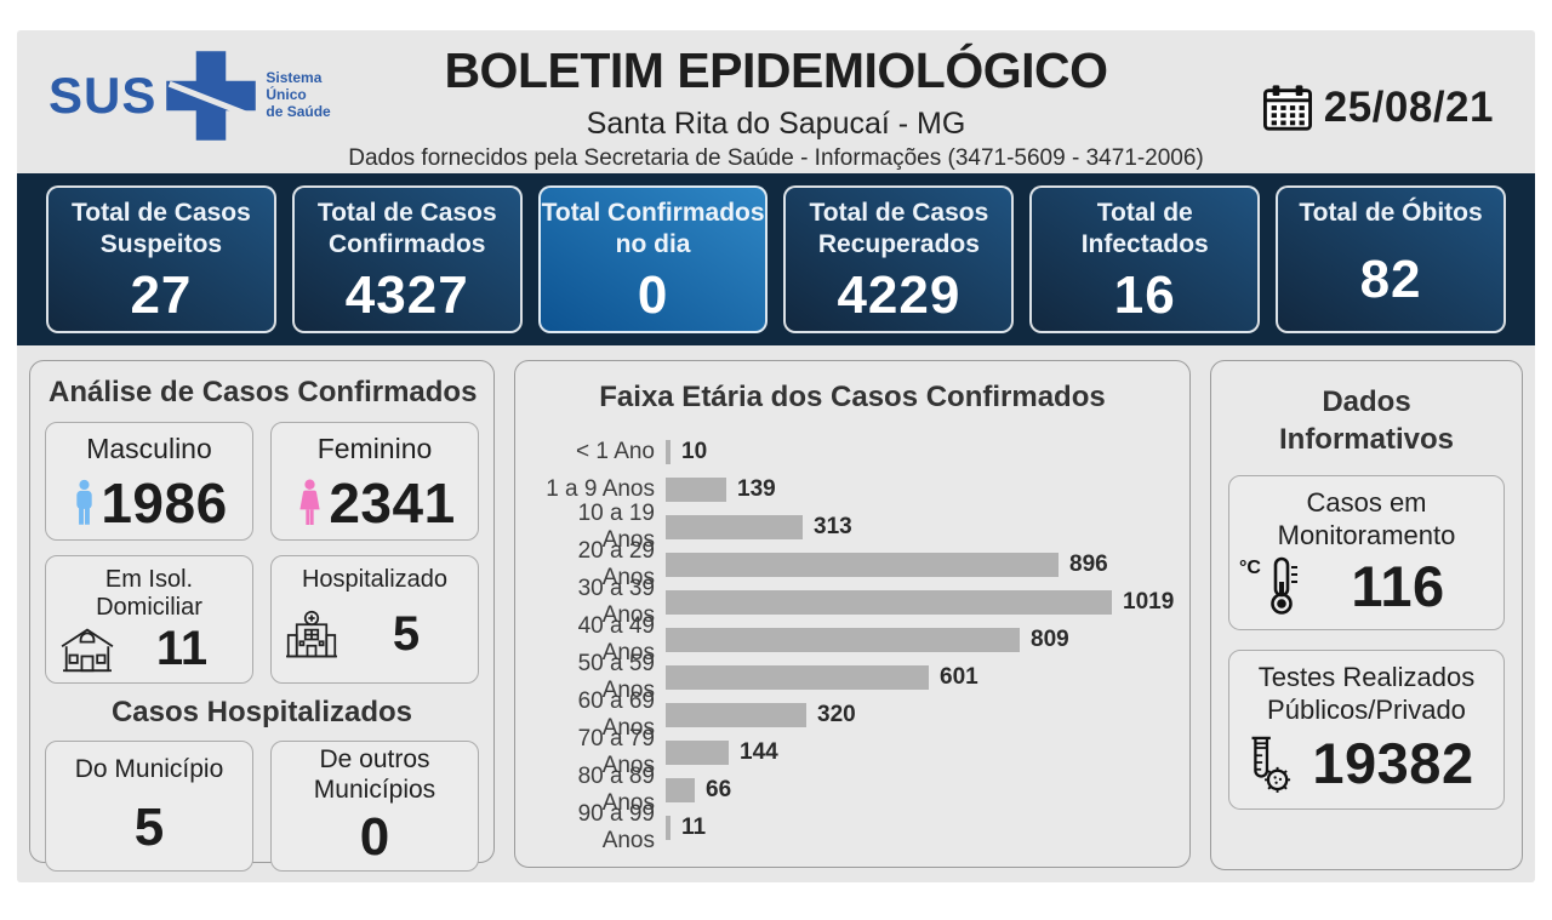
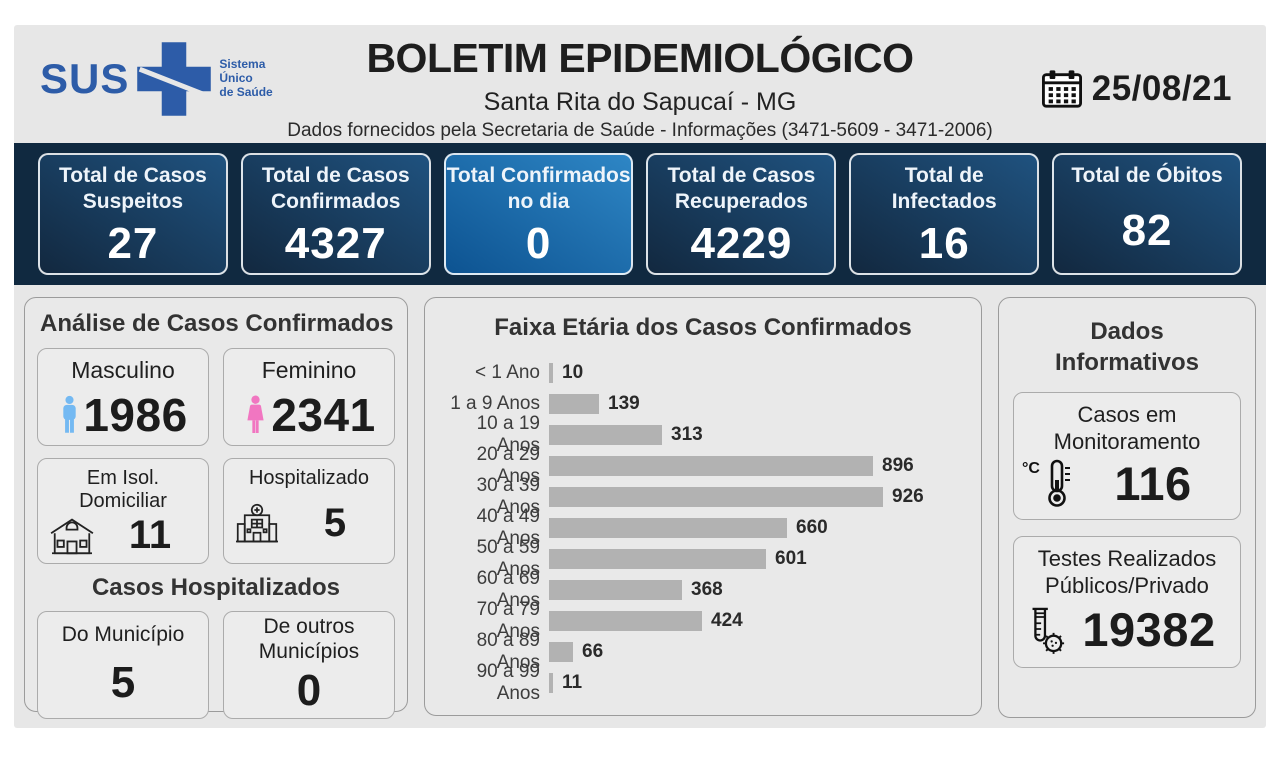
30 a 39 Anos: 1019 -> 926
40 a 49 Anos: 809 -> 660
60 a 69 Anos: 320 -> 368
70 a 79 Anos: 144 -> 424
